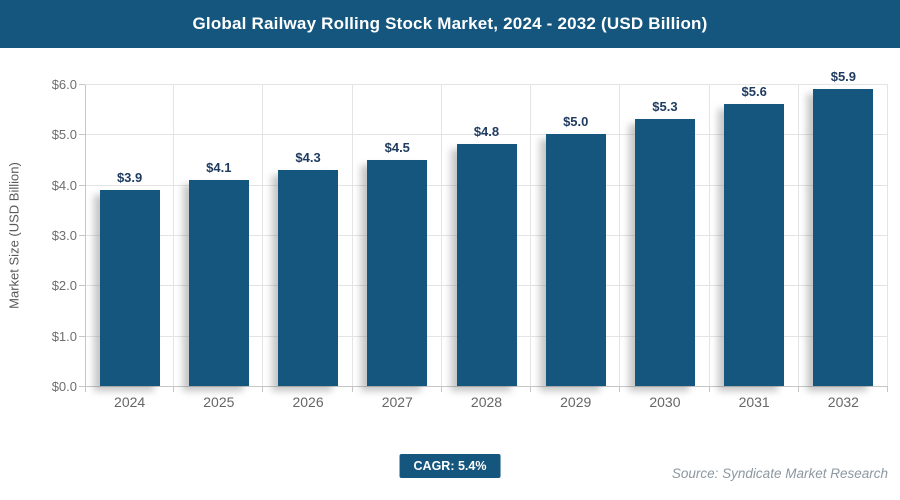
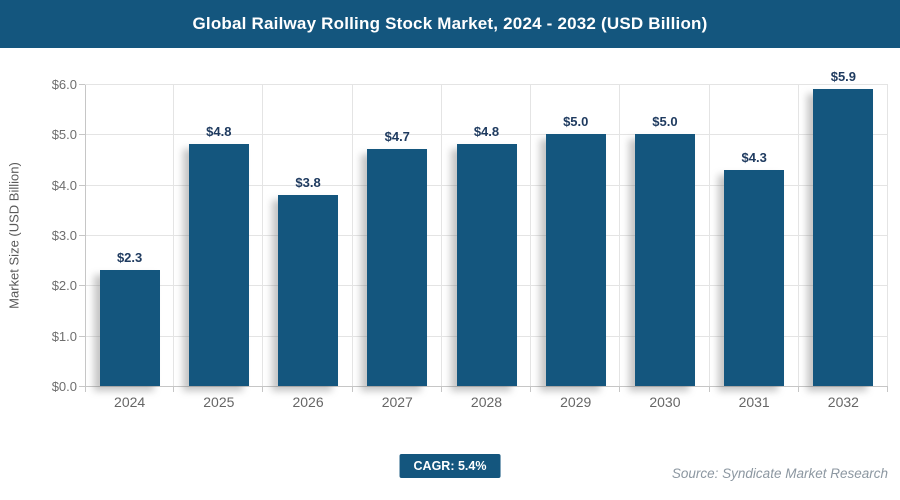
2024: $3.9 -> $2.3
2025: $4.1 -> $4.8
2026: $4.3 -> $3.8
2027: $4.5 -> $4.7
2030: $5.3 -> $5.0
2031: $5.6 -> $4.3
